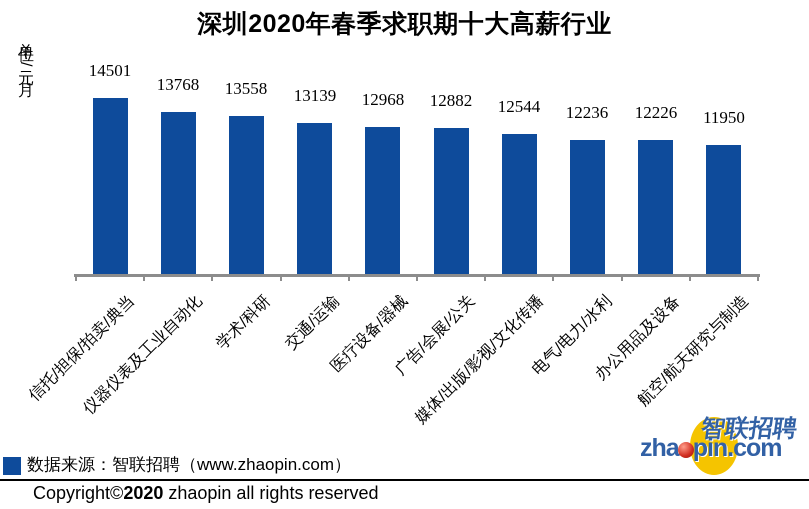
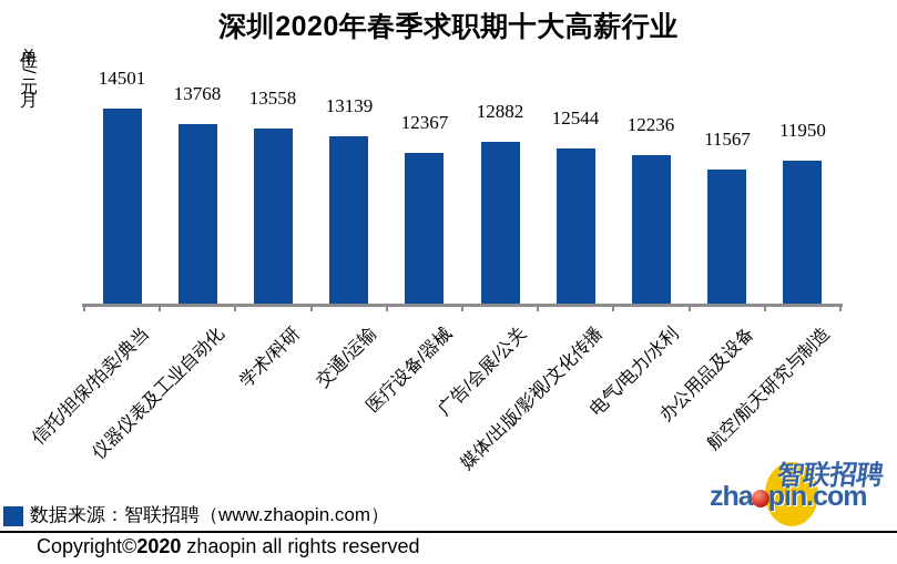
医疗设备/器械: 12968 -> 12367
办公用品及设备: 12226 -> 11567
